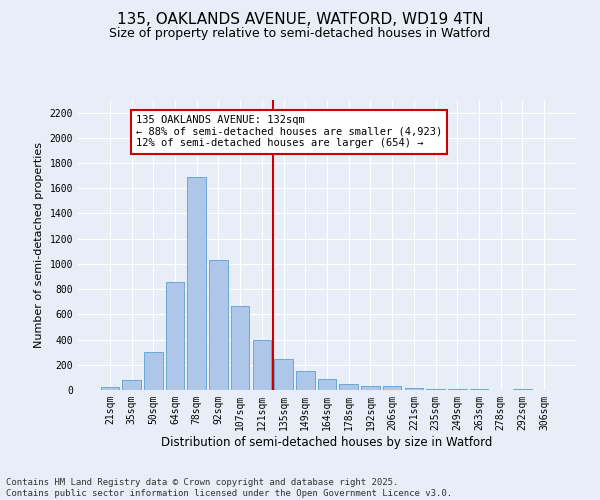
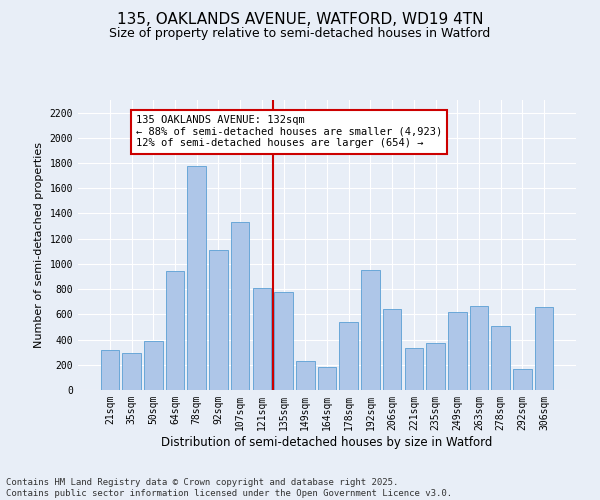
21sqm: 20 -> 320
35sqm: 80 -> 290
50sqm: 300 -> 390
64sqm: 860 -> 940
78sqm: 1690 -> 1780
92sqm: 1040 -> 1110
107sqm: 670 -> 1330
121sqm: 400 -> 810
135sqm: 240 -> 780
149sqm: 150 -> 230
164sqm: 80 -> 180
178sqm: 40 -> 540
192sqm: 40 -> 950
206sqm: 30 -> 640
221sqm: 20 -> 330
235sqm: 10 -> 370
249sqm: 0 -> 620
263sqm: 0 -> 670
278sqm: 0 -> 510
292sqm: 0 -> 170
306sqm: 0 -> 660
